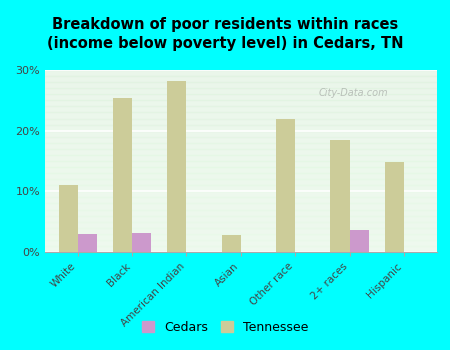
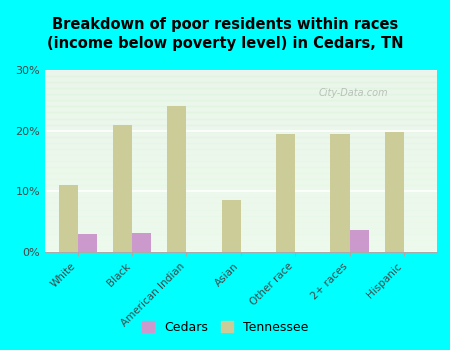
Tennessee/Black: 25.4% -> 21.0%
Tennessee/American Indian: 28.2% -> 24.0%
Tennessee/Asian: 2.8% -> 8.5%
Tennessee/Other race: 22.0% -> 19.5%
Tennessee/2+ races: 18.4% -> 19.5%
Tennessee/Hispanic: 14.8% -> 19.8%
